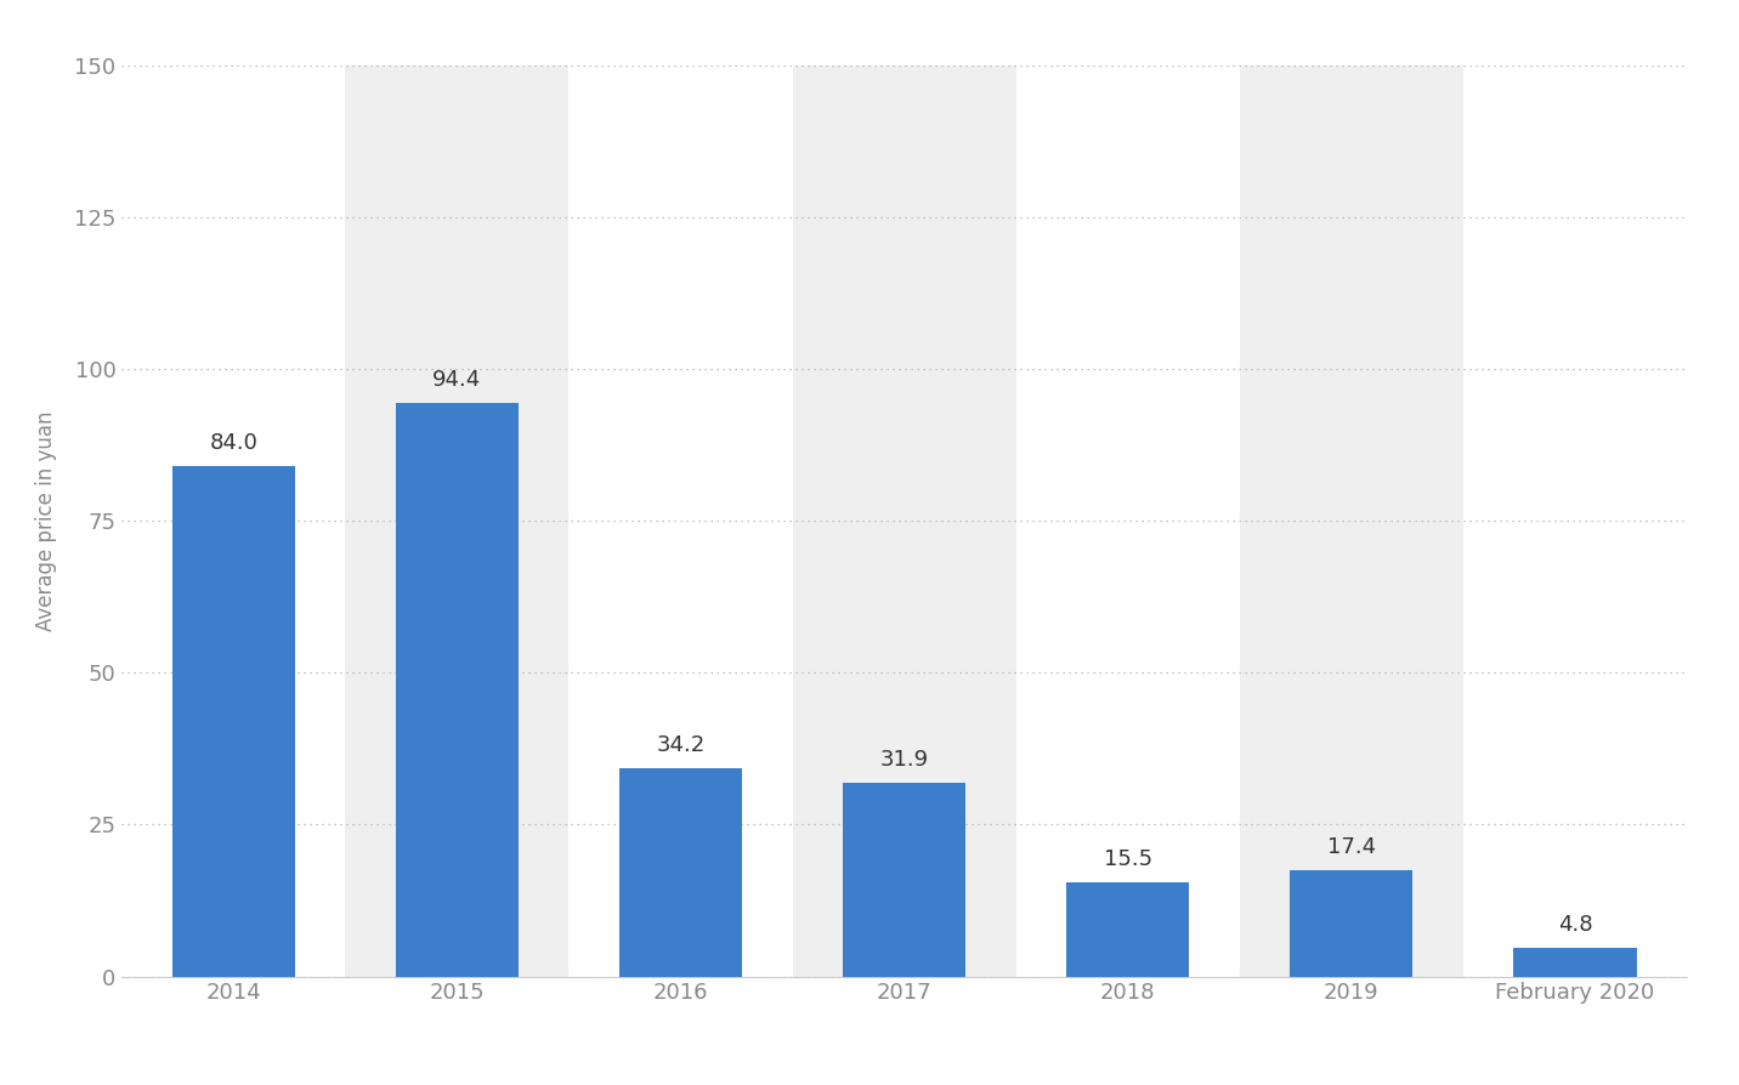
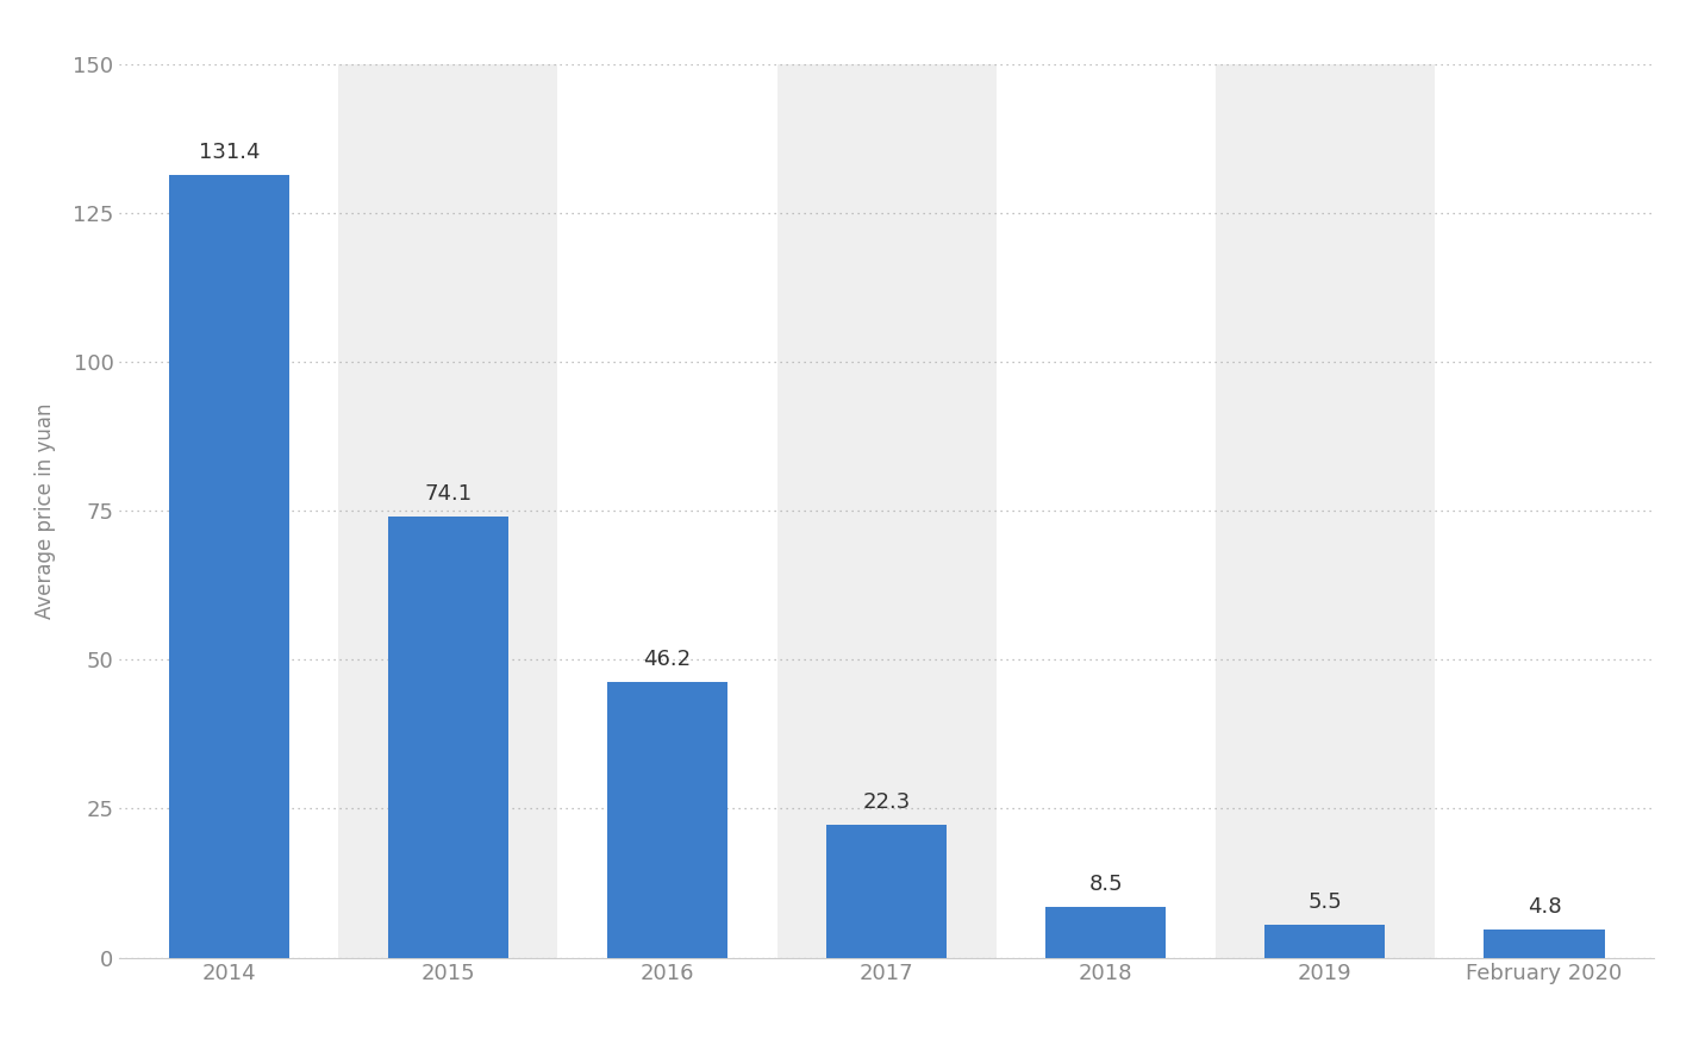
2014: 84.0 -> 131.4
2015: 94.4 -> 74.1
2016: 34.2 -> 46.2
2017: 31.9 -> 22.3
2018: 15.5 -> 8.5
2019: 17.4 -> 5.5
